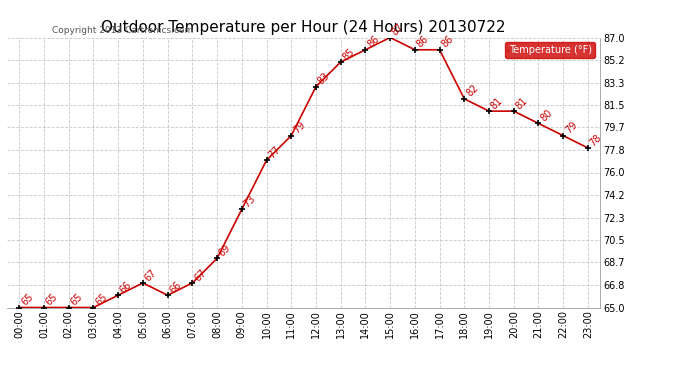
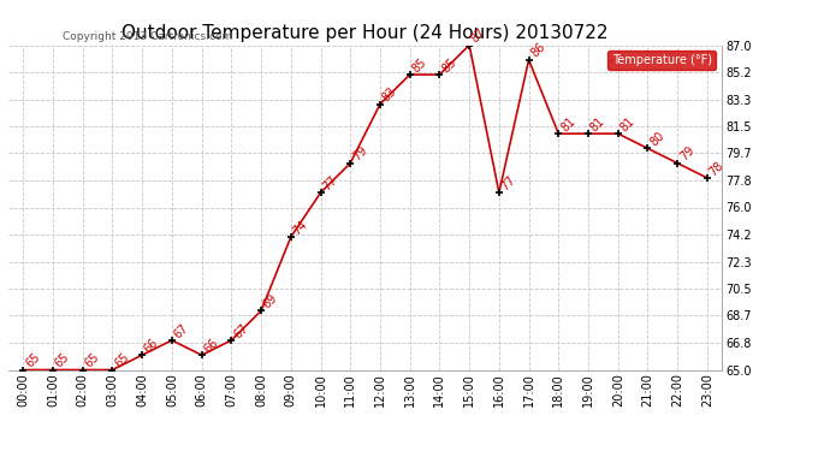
09:00: 73 -> 74
14:00: 86 -> 85
16:00: 86 -> 77
18:00: 82 -> 81
